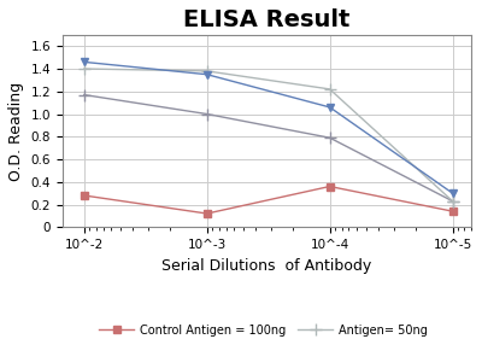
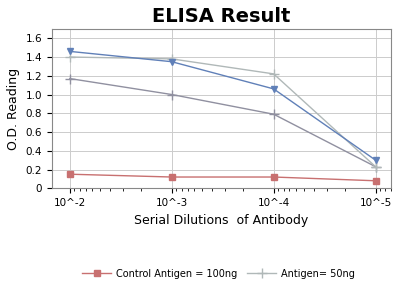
Control Antigen = 100ng/10^-2: 0.28 -> 0.15
Control Antigen = 100ng/10^-4: 0.36 -> 0.12
Control Antigen = 100ng/10^-5: 0.14 -> 0.08
